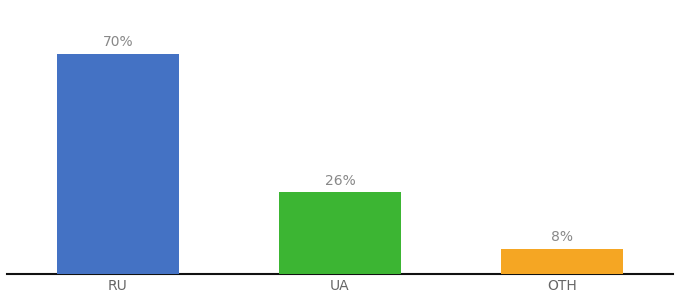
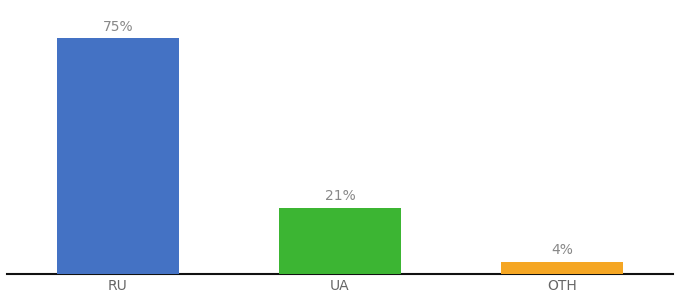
RU: 70% -> 75%
UA: 26% -> 21%
OTH: 8% -> 4%
